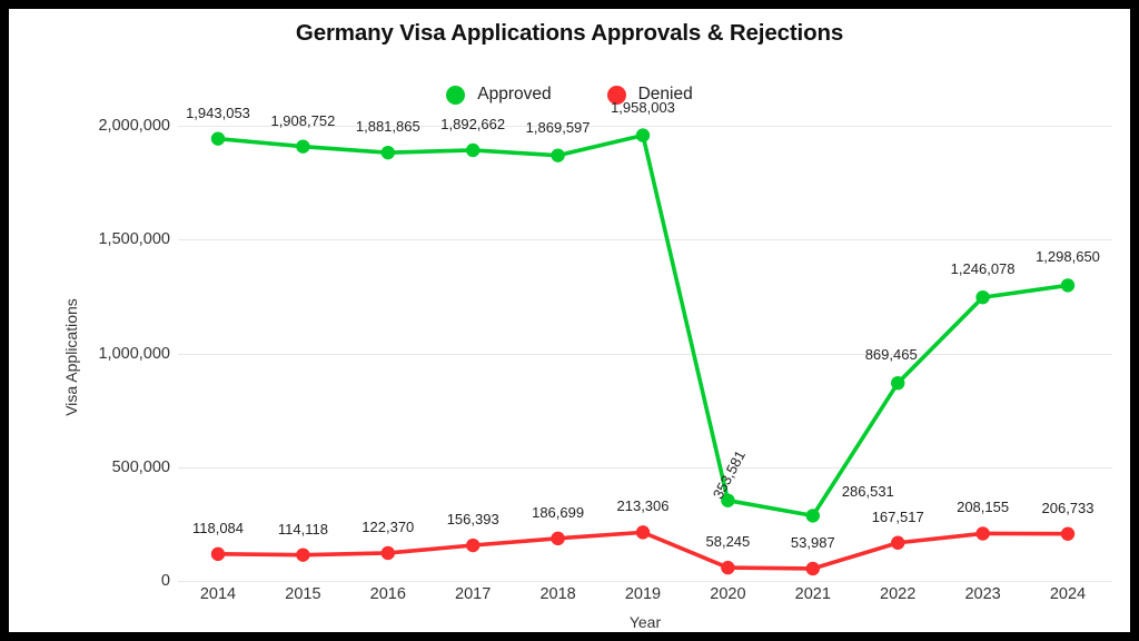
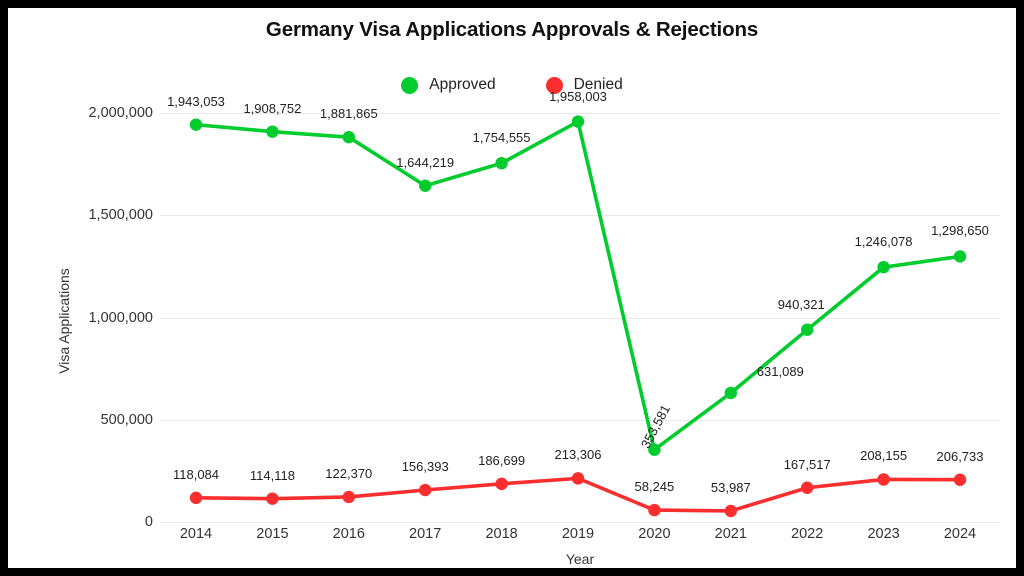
Approved/2017: 1,892,662 -> 1,644,219
Approved/2018: 1,869,597 -> 1,754,555
Approved/2021: 286,531 -> 631,089
Approved/2022: 869,465 -> 940,321
